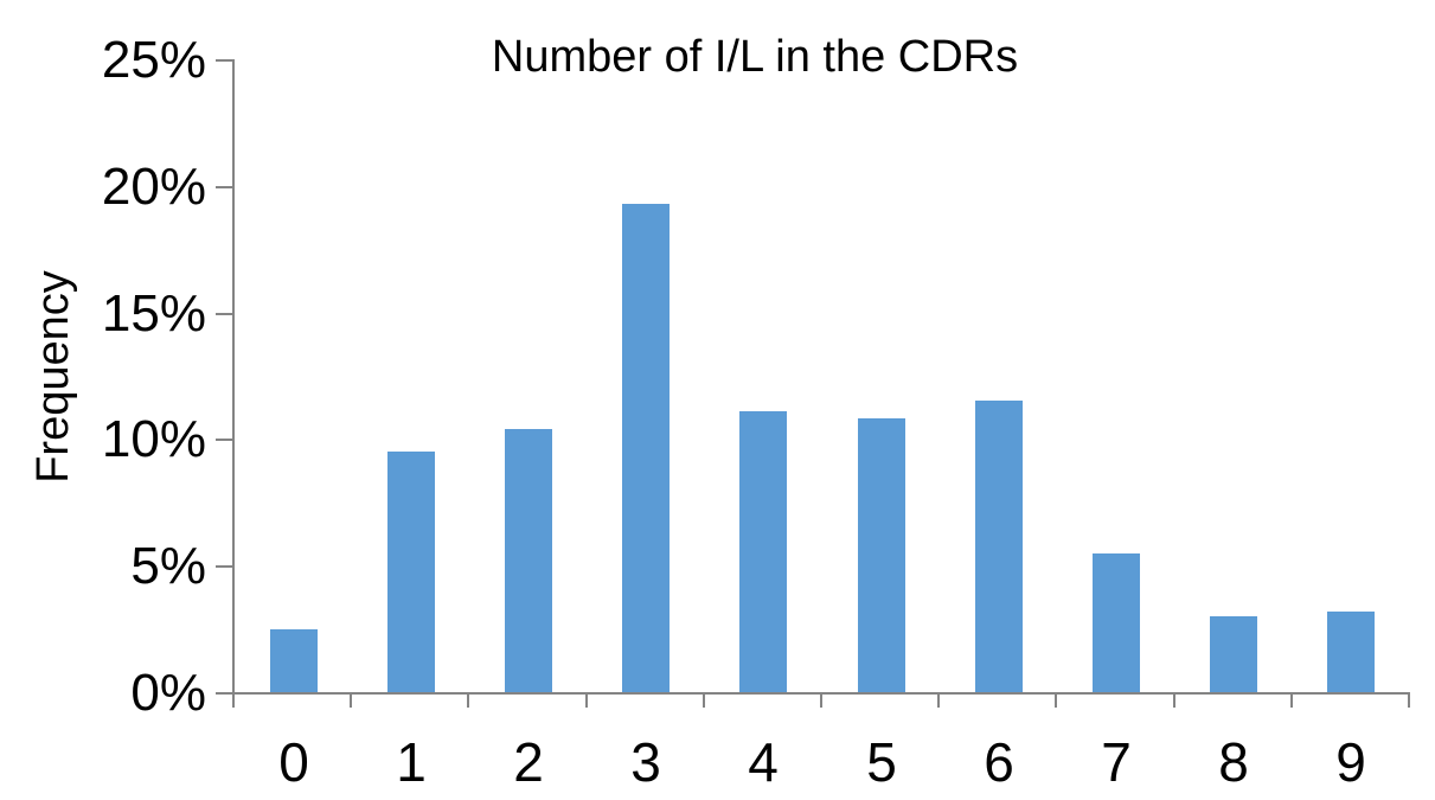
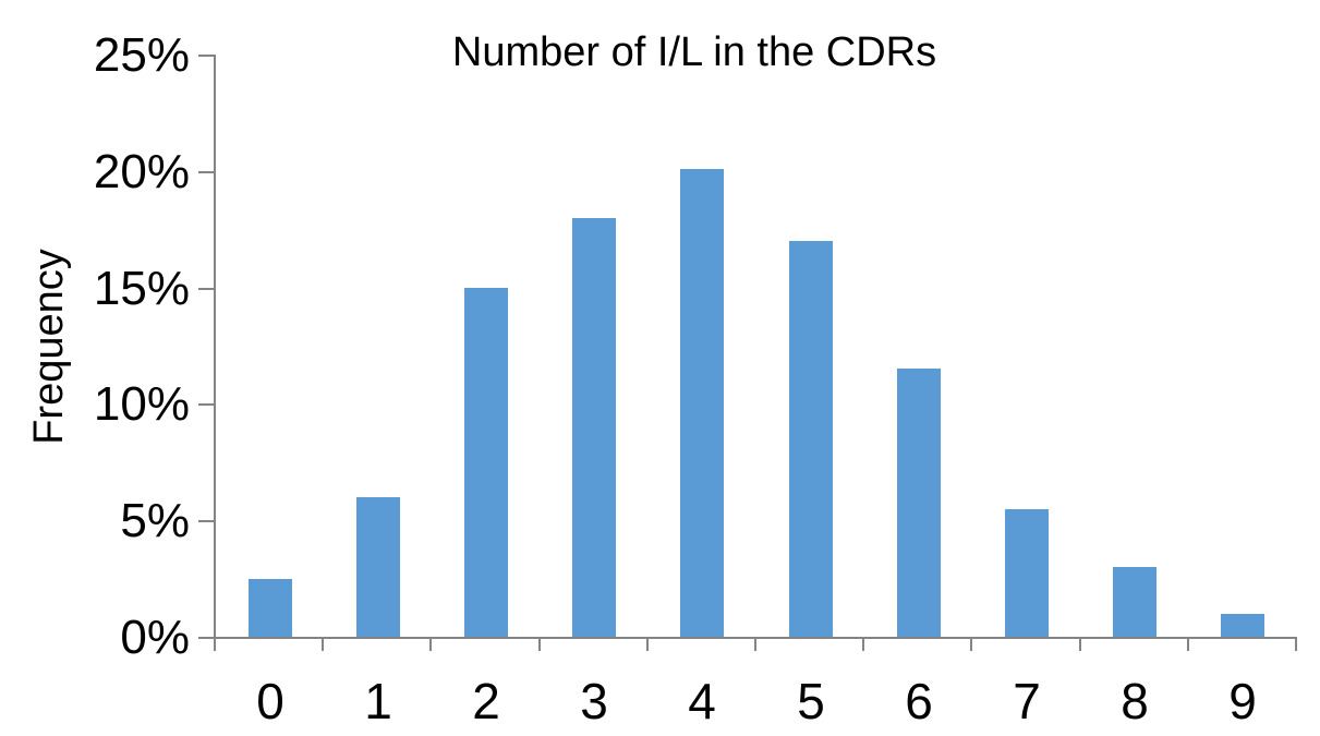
1: 9.5% -> 6.0%
2: 10.4% -> 15.0%
3: 19.3% -> 18.0%
4: 11.1% -> 20.1%
5: 10.8% -> 17.0%
9: 3.2% -> 1.0%
